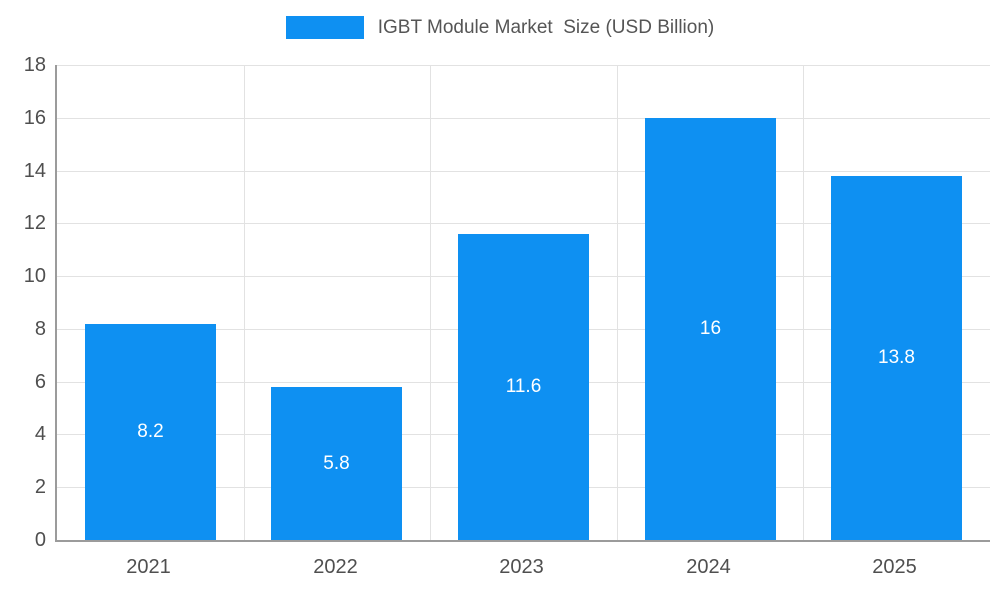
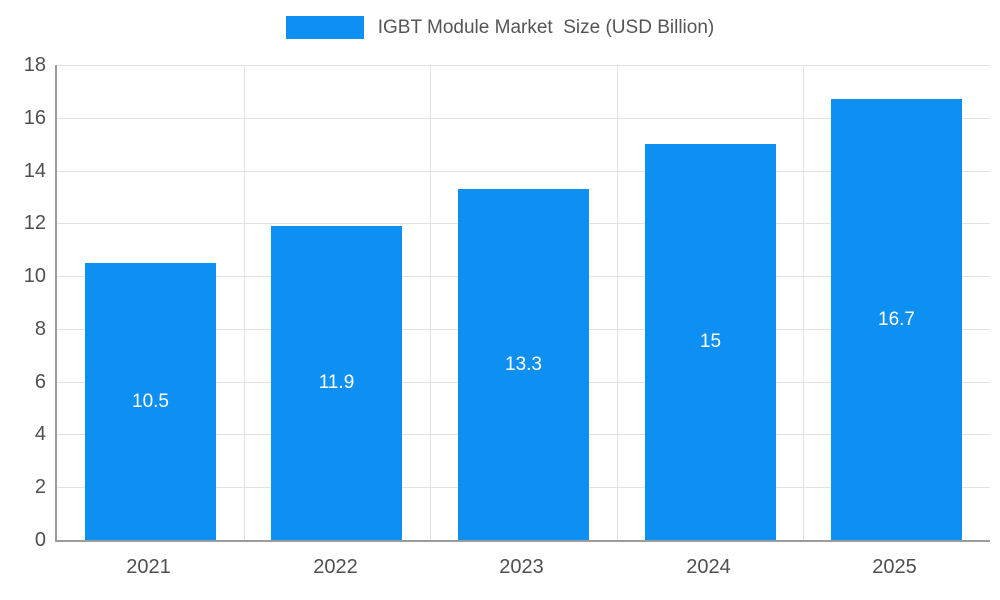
2021: 8.2 -> 10.5
2022: 5.8 -> 11.9
2023: 11.6 -> 13.3
2024: 16 -> 15
2025: 13.8 -> 16.7
